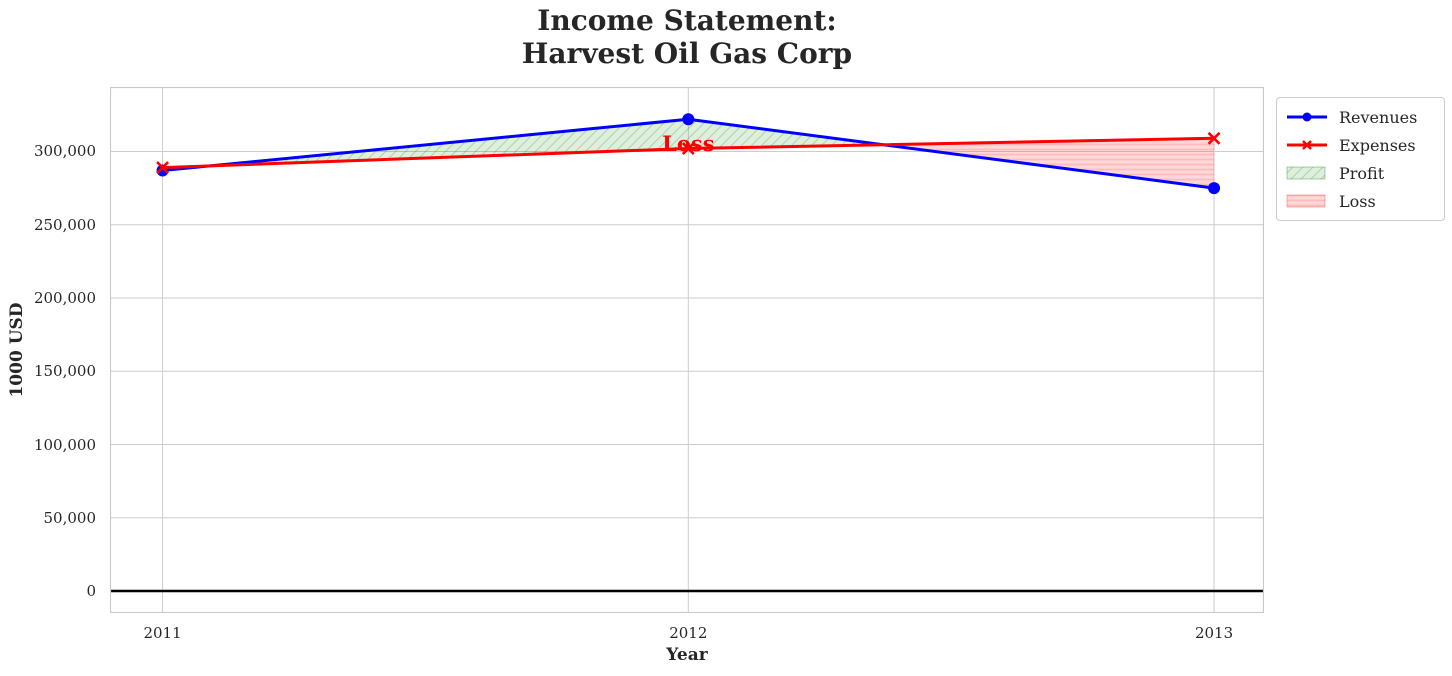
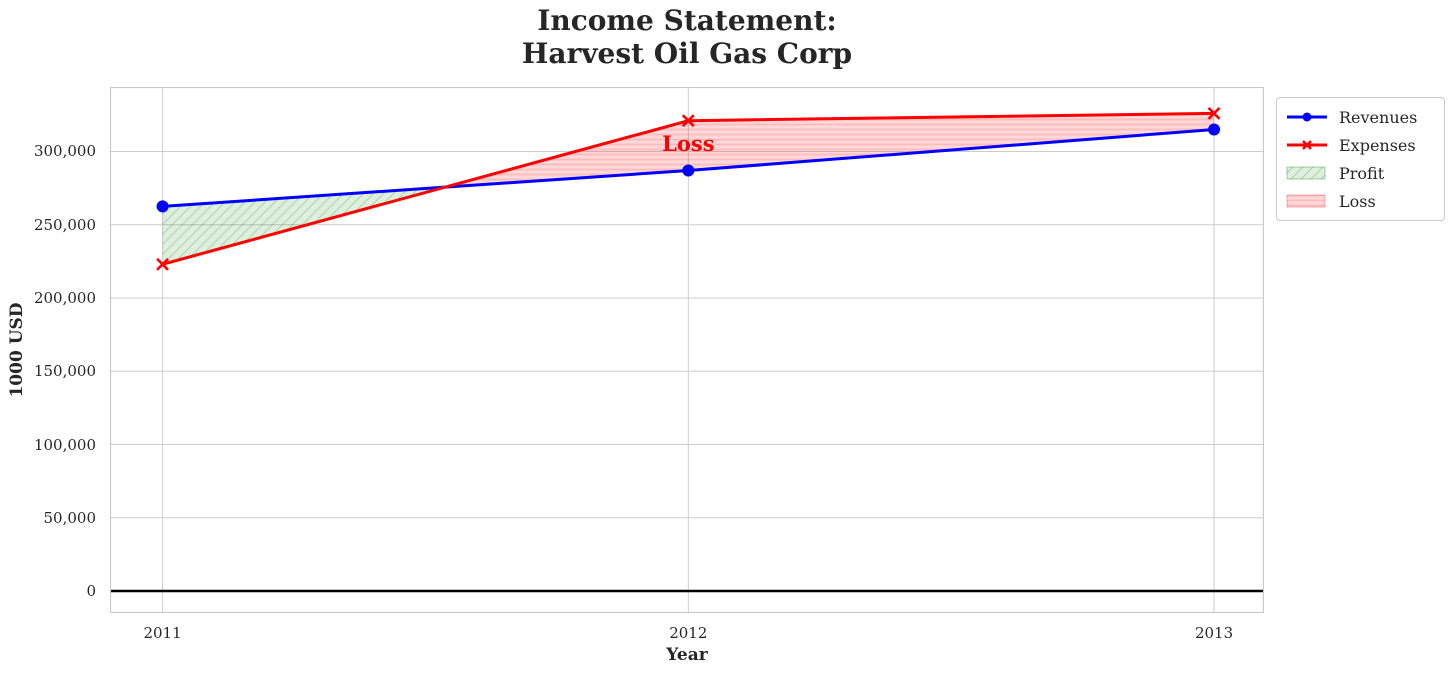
Revenues/2011: 287000 -> 262000
Expenses/2011: 289000 -> 223000
Revenues/2012: 322000 -> 287000
Expenses/2012: 302000 -> 321000
Revenues/2013: 275000 -> 315000
Expenses/2013: 309000 -> 326000
